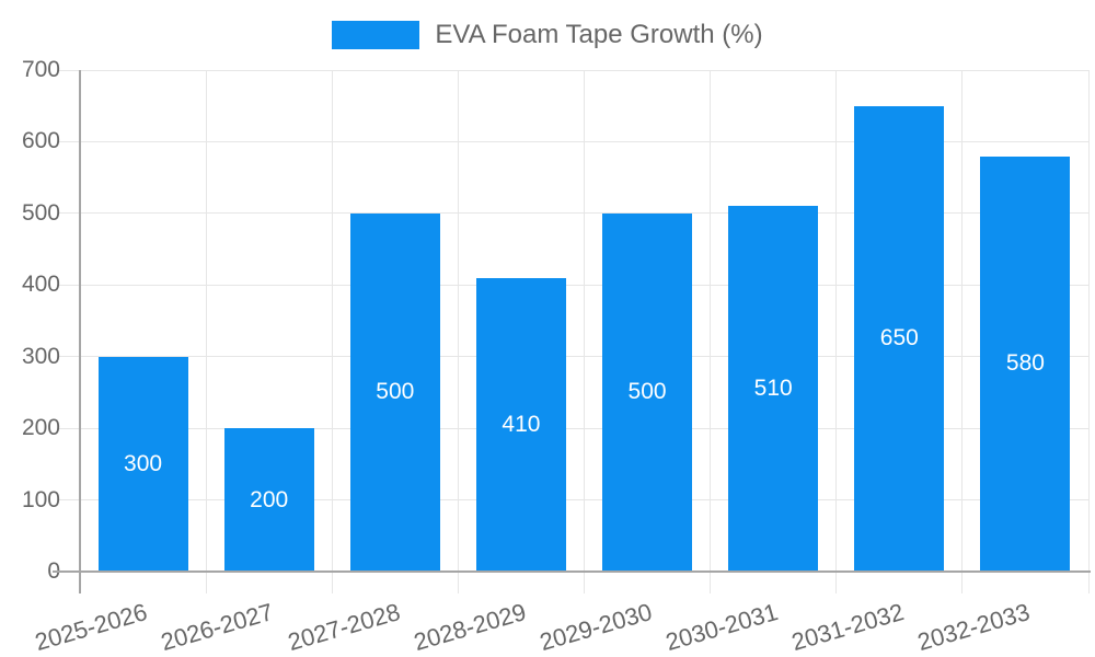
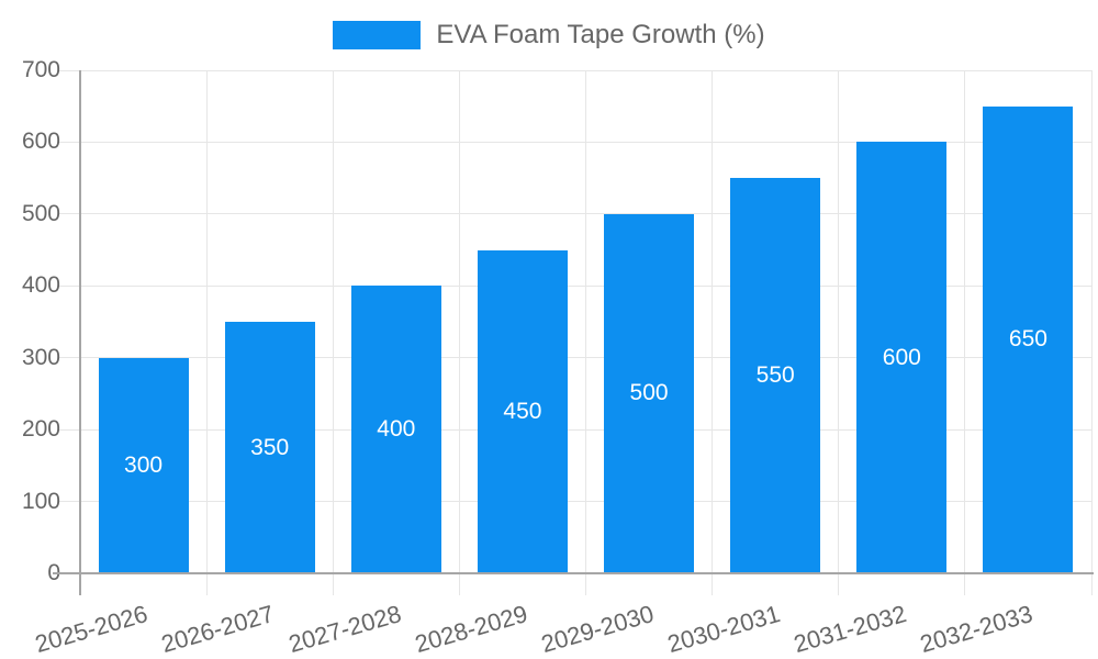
2026-2027: 200 -> 350
2027-2028: 500 -> 400
2028-2029: 410 -> 450
2030-2031: 510 -> 550
2031-2032: 650 -> 600
2032-2033: 580 -> 650
